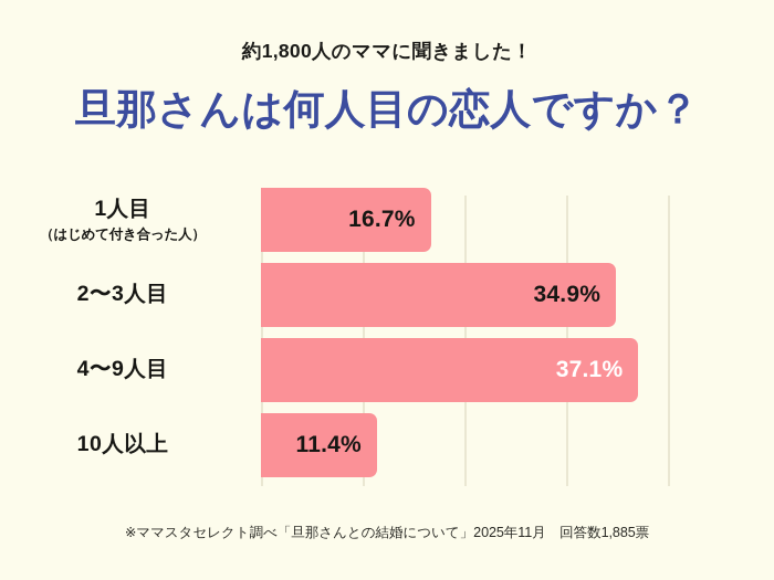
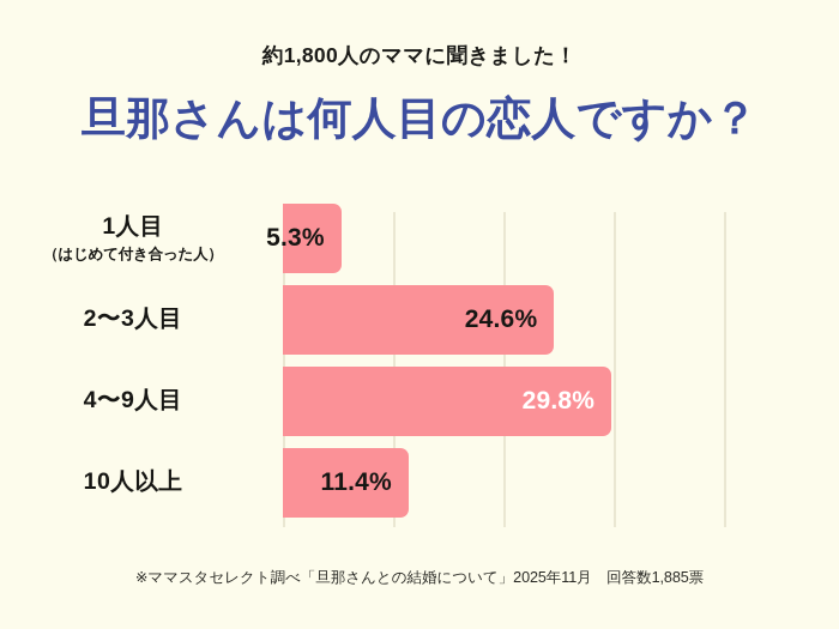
1人目: 16.7% -> 5.3%
2〜3人目: 34.9% -> 24.6%
4〜9人目: 37.1% -> 29.8%
